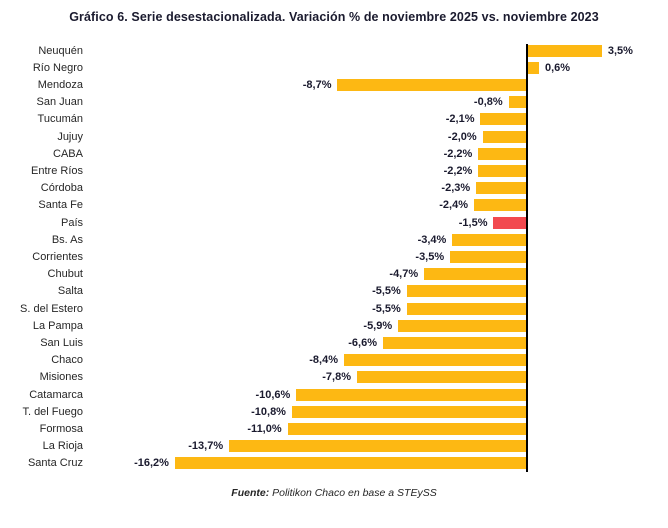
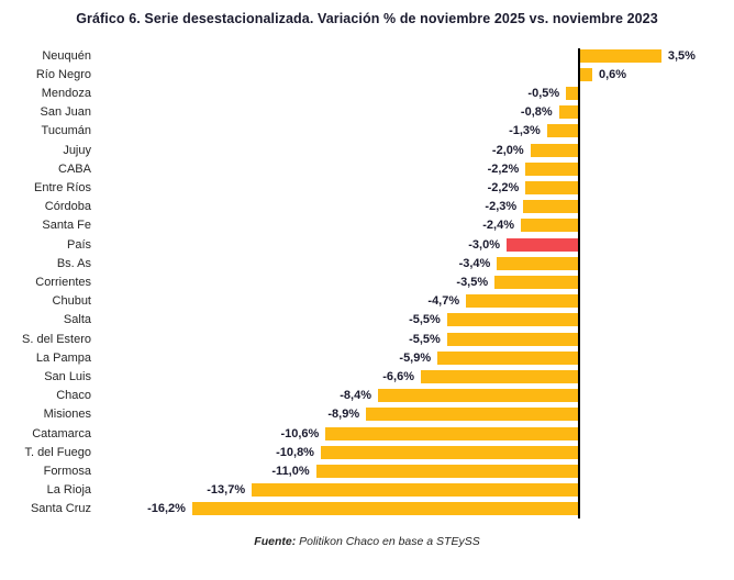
Mendoza: -8,7% -> -0,5%
Tucumán: -2,1% -> -1,3%
País: -1,5% -> -3,0%
Misiones: -7,8% -> -8,9%
